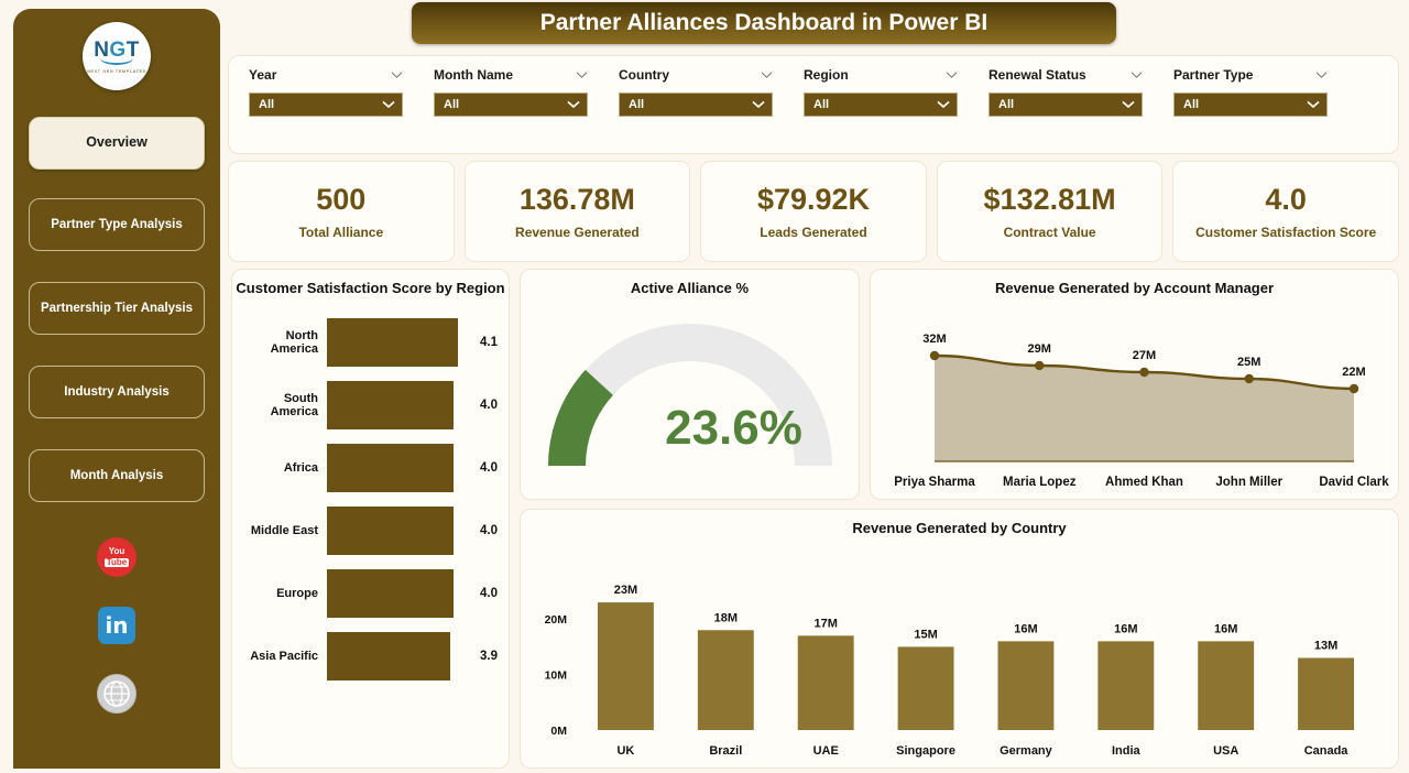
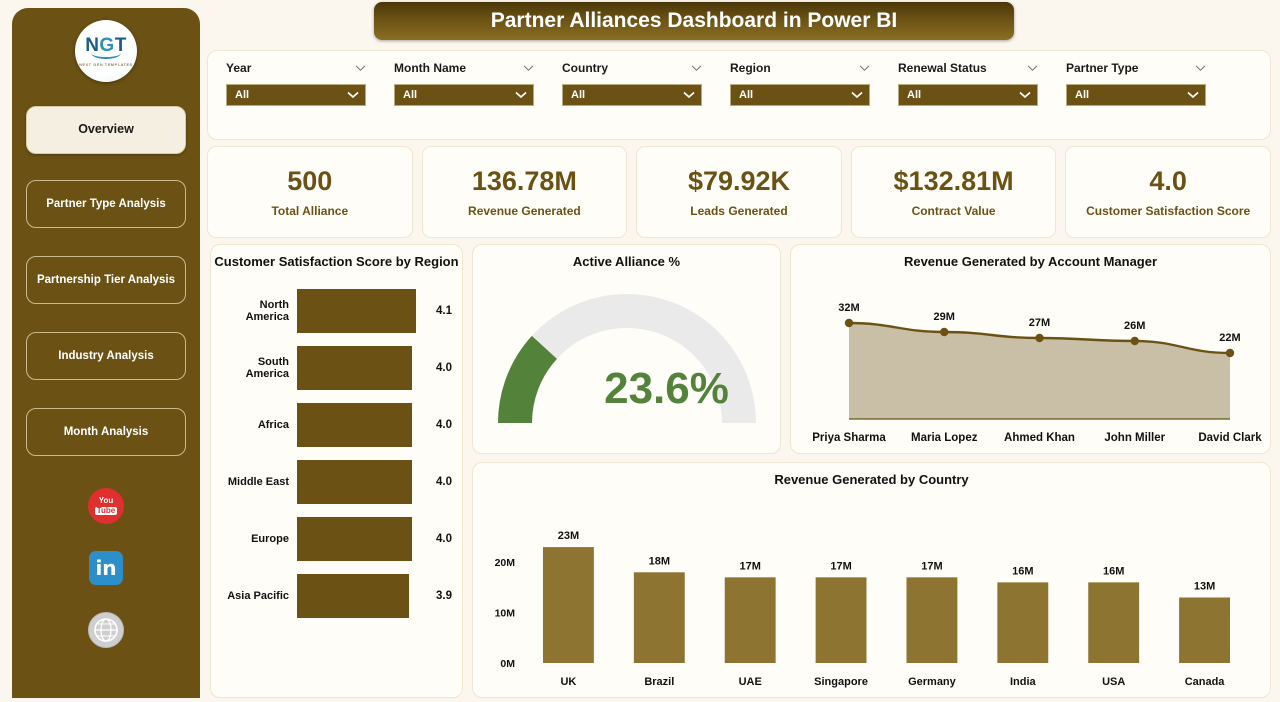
Revenue Generated by Account Manager/John Miller: 25M -> 26M
Revenue Generated by Country/Singapore: 15M -> 17M
Revenue Generated by Country/Germany: 16M -> 17M
